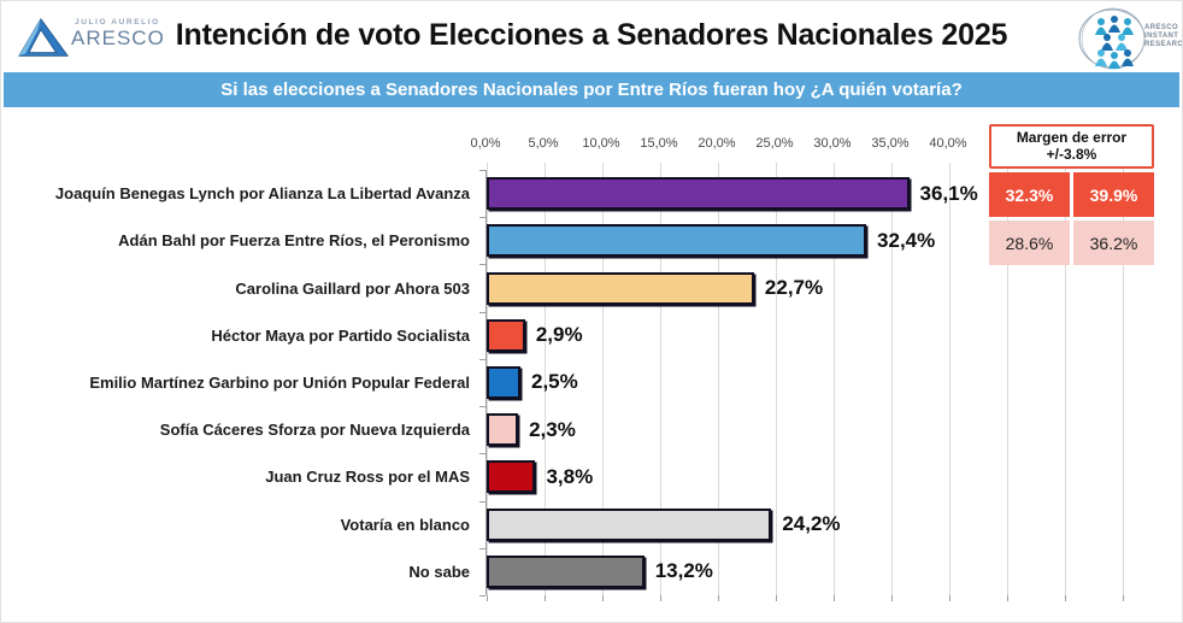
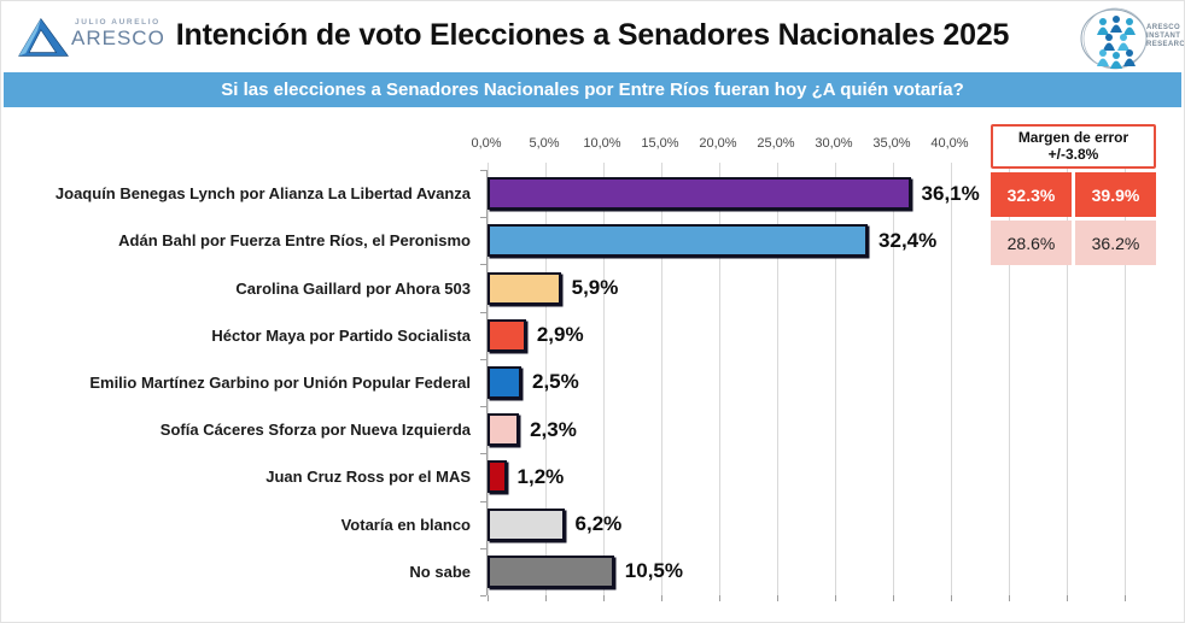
Carolina Gaillard por Ahora 503: 22,7% -> 5,9%
Juan Cruz Ross por el MAS: 3,8% -> 1,2%
Votaría en blanco: 24,2% -> 6,2%
No sabe: 13,2% -> 10,5%
